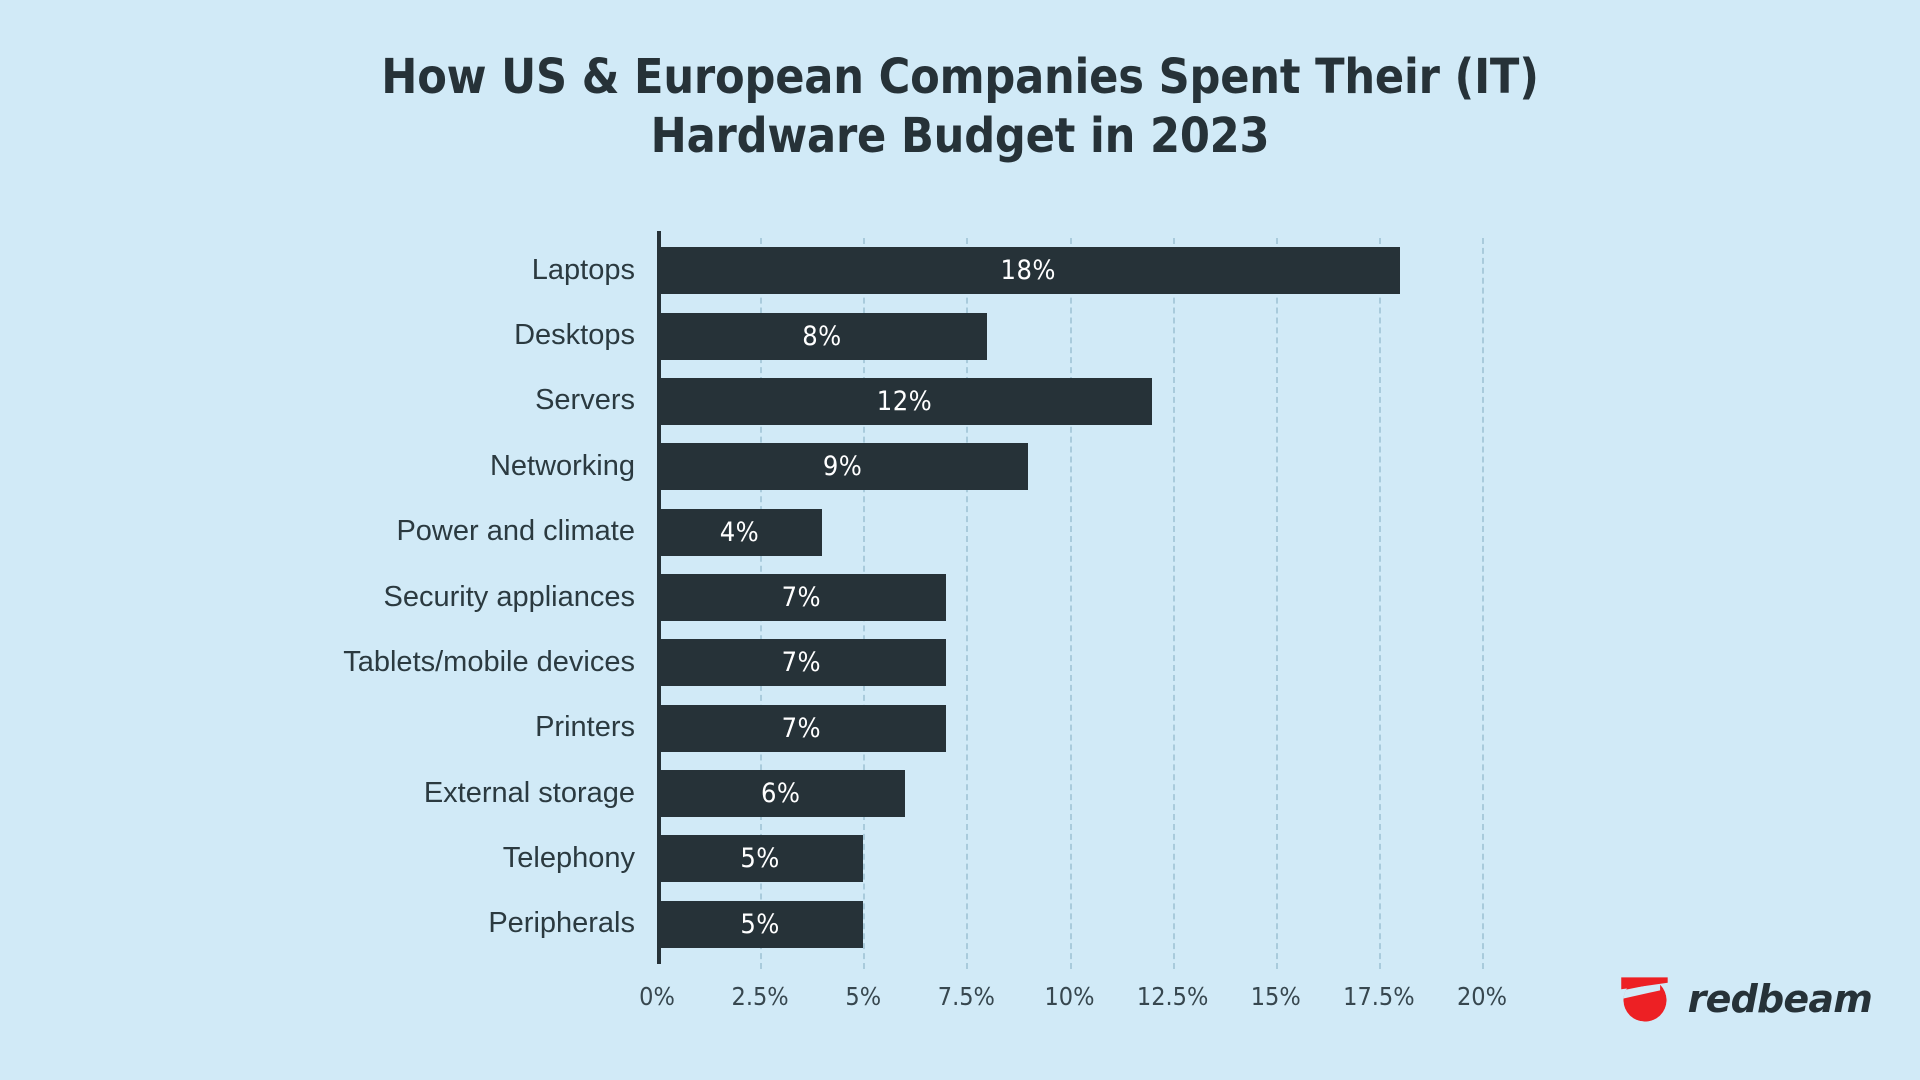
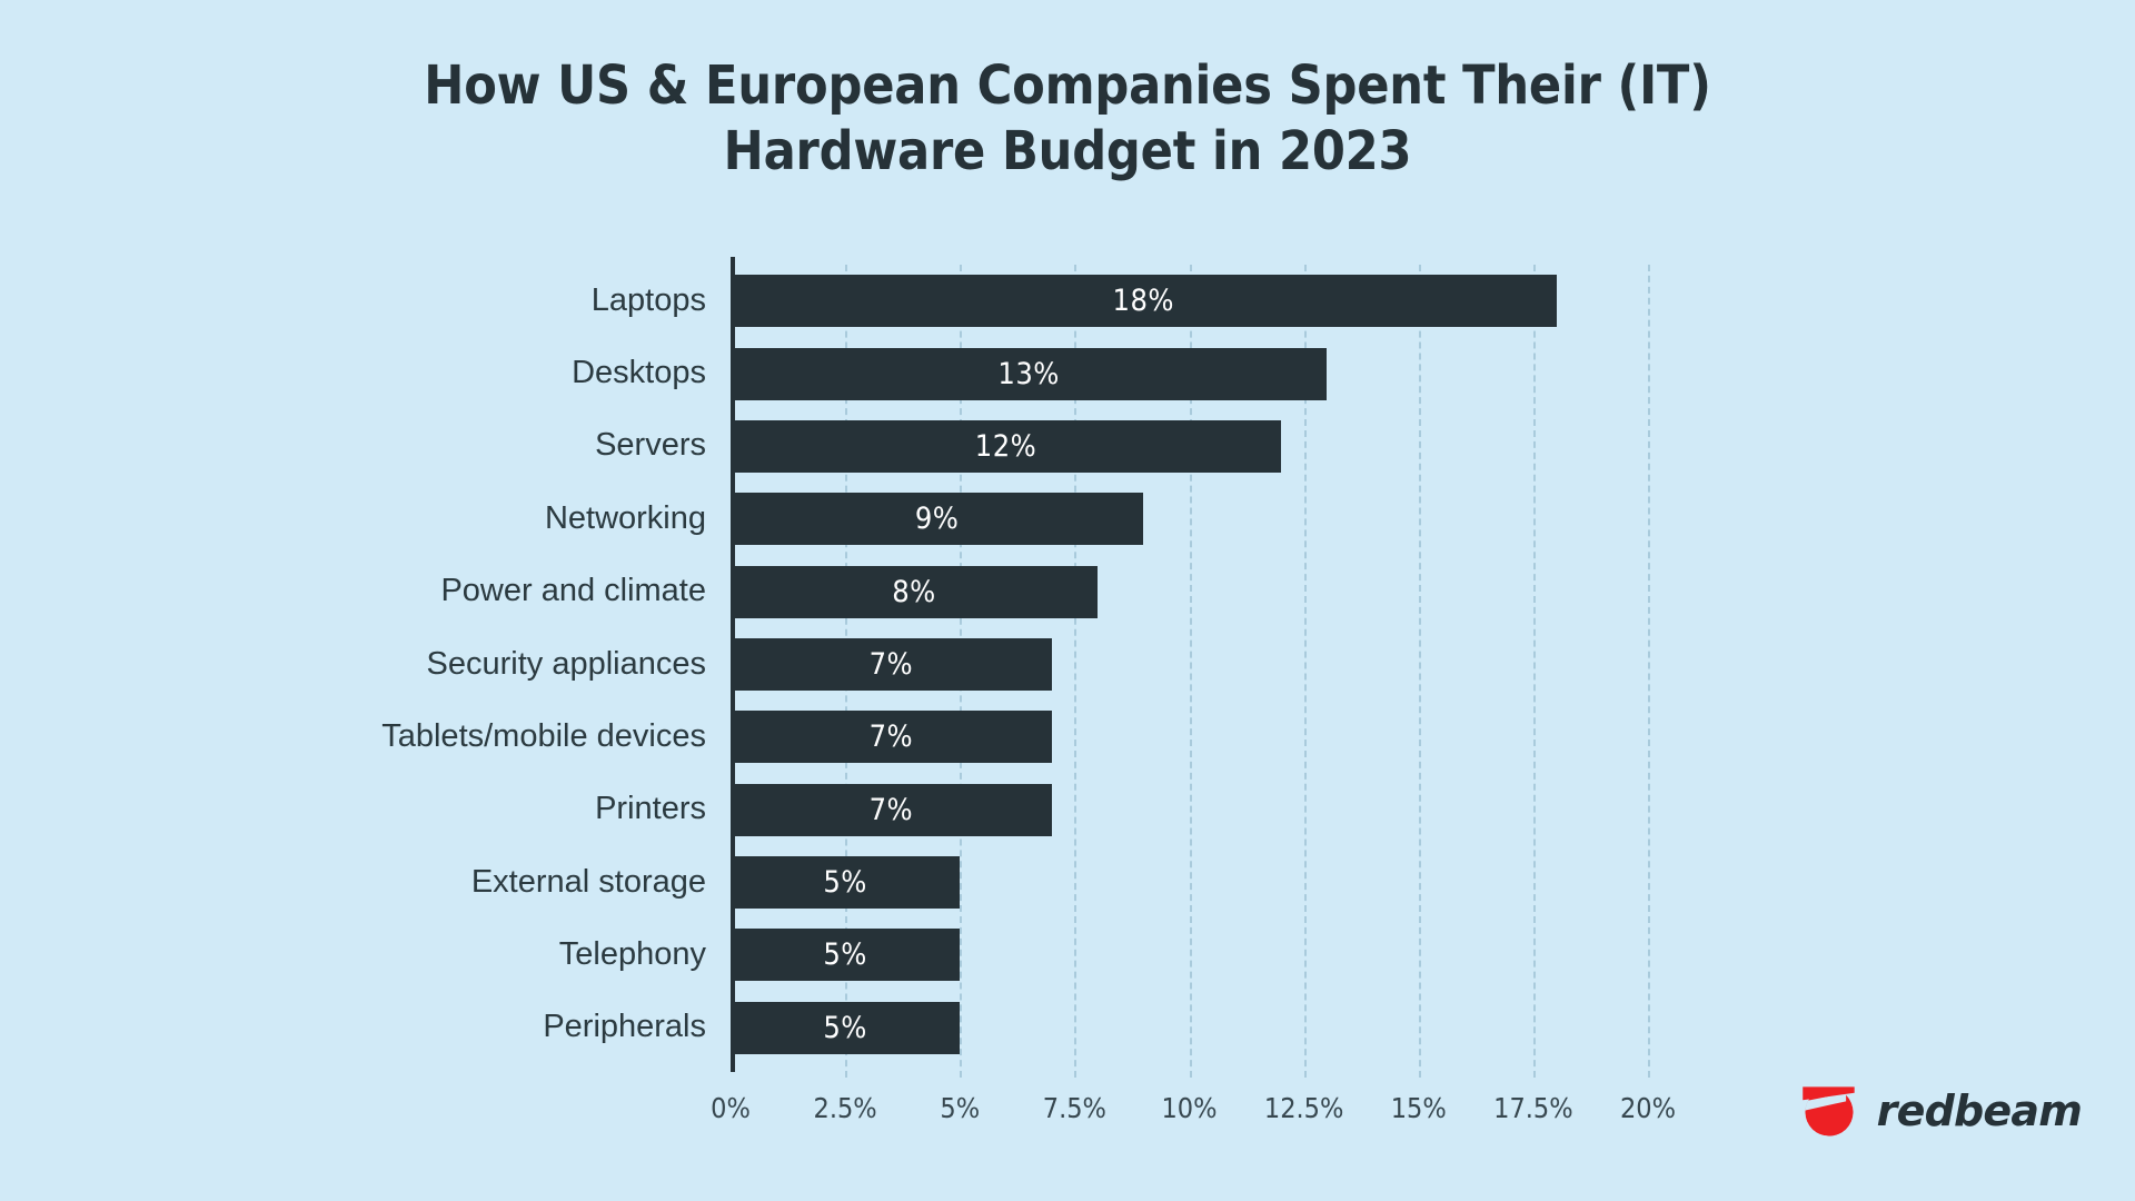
Desktops: 8% -> 13%
Power and climate: 4% -> 8%
External storage: 6% -> 5%
